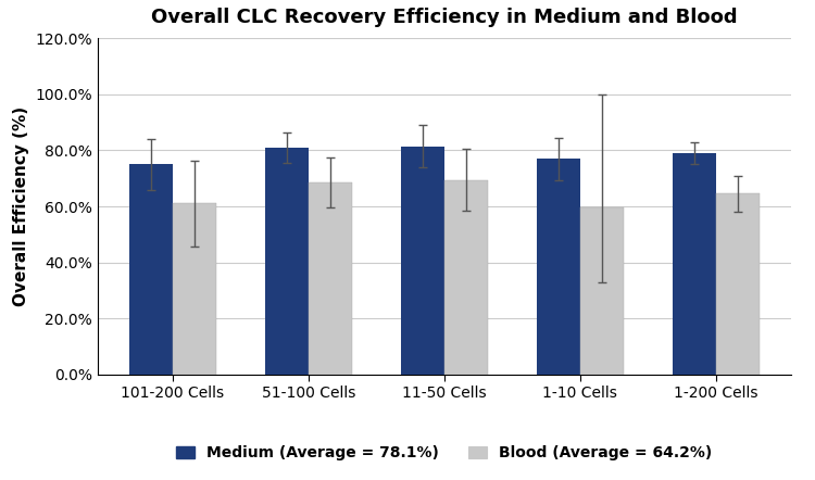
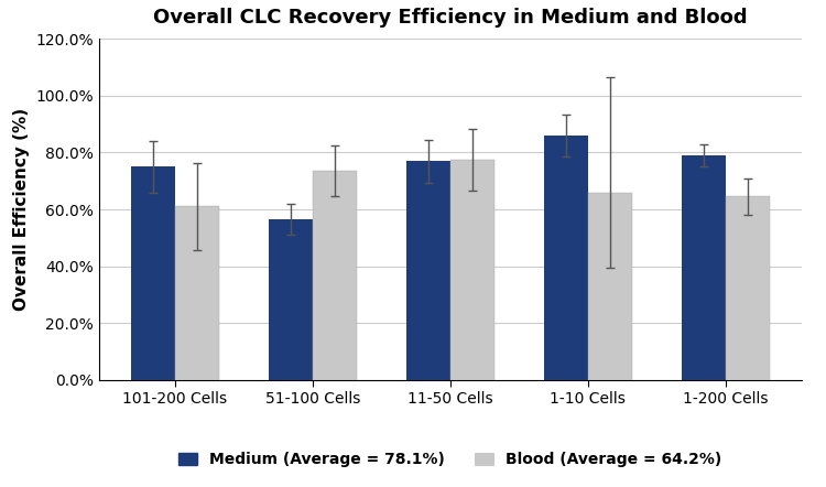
Medium (Average = 78.1%)/51-100 Cells: 81.0% -> 56.5%
Blood (Average = 64.2%)/51-100 Cells: 68.5% -> 73.5%
Medium (Average = 78.1%)/11-50 Cells: 81.5% -> 77.0%
Blood (Average = 64.2%)/11-50 Cells: 69.5% -> 77.5%
Medium (Average = 78.1%)/1-10 Cells: 77.0% -> 86.0%
Blood (Average = 64.2%)/1-10 Cells: 59.5% -> 66.0%
